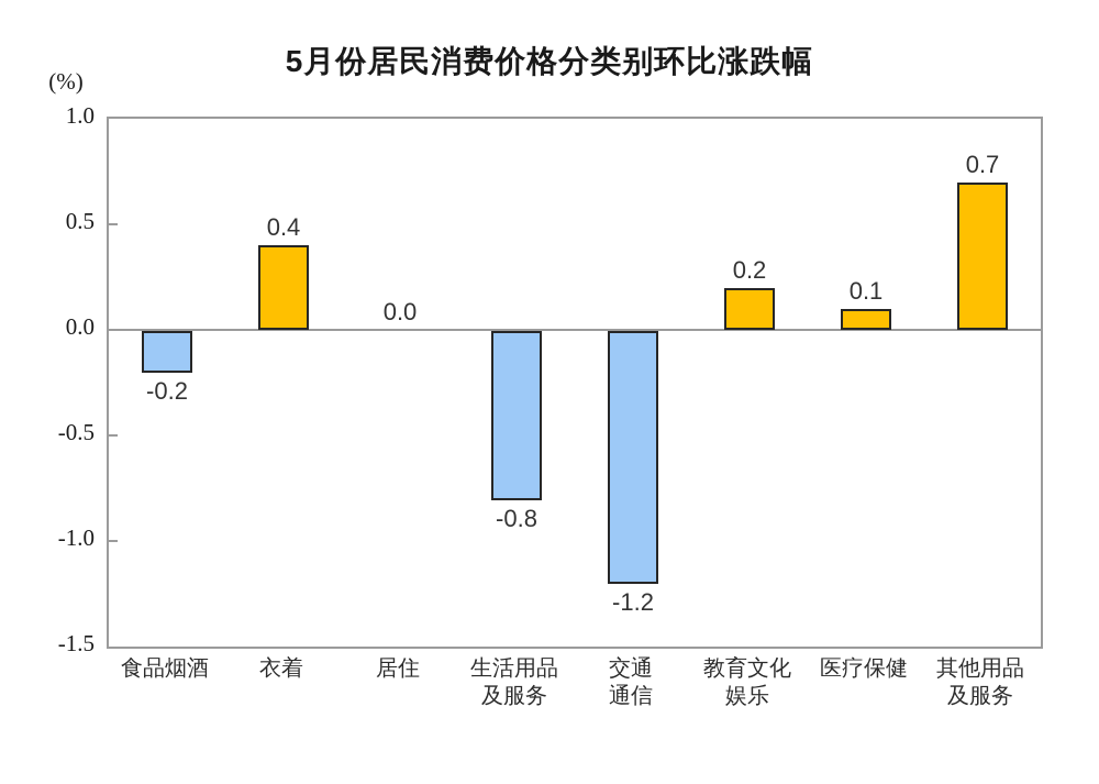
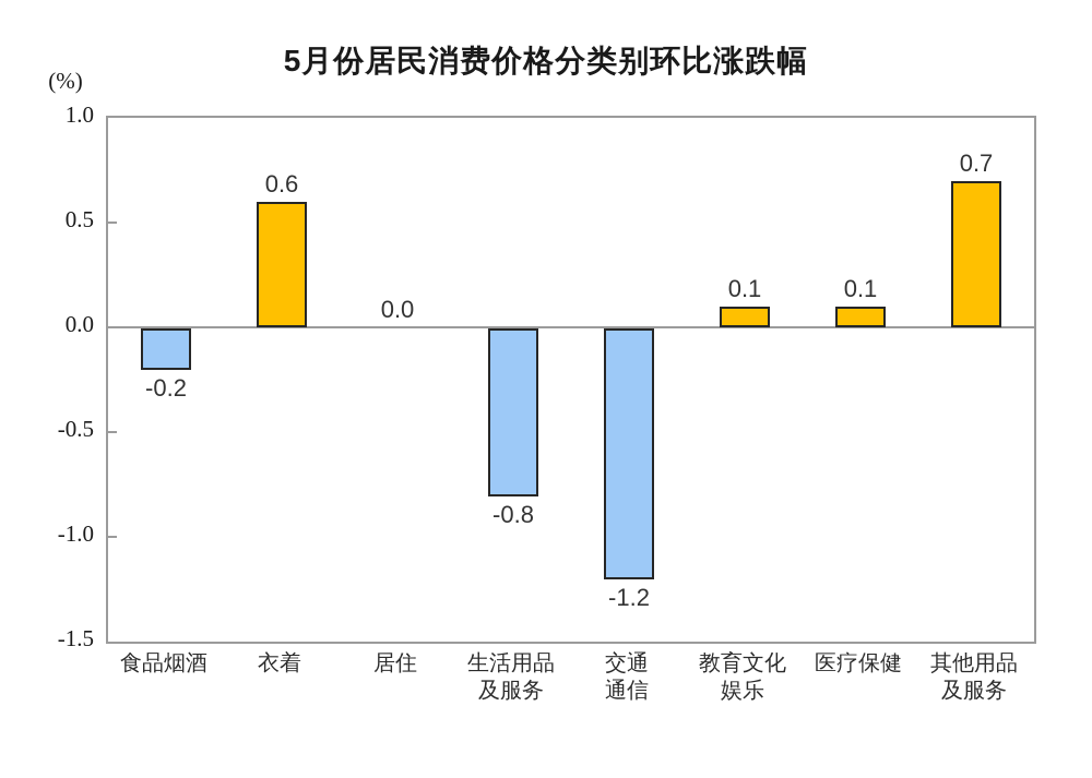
衣着: 0.4 -> 0.6
教育文化娱乐: 0.2 -> 0.1
